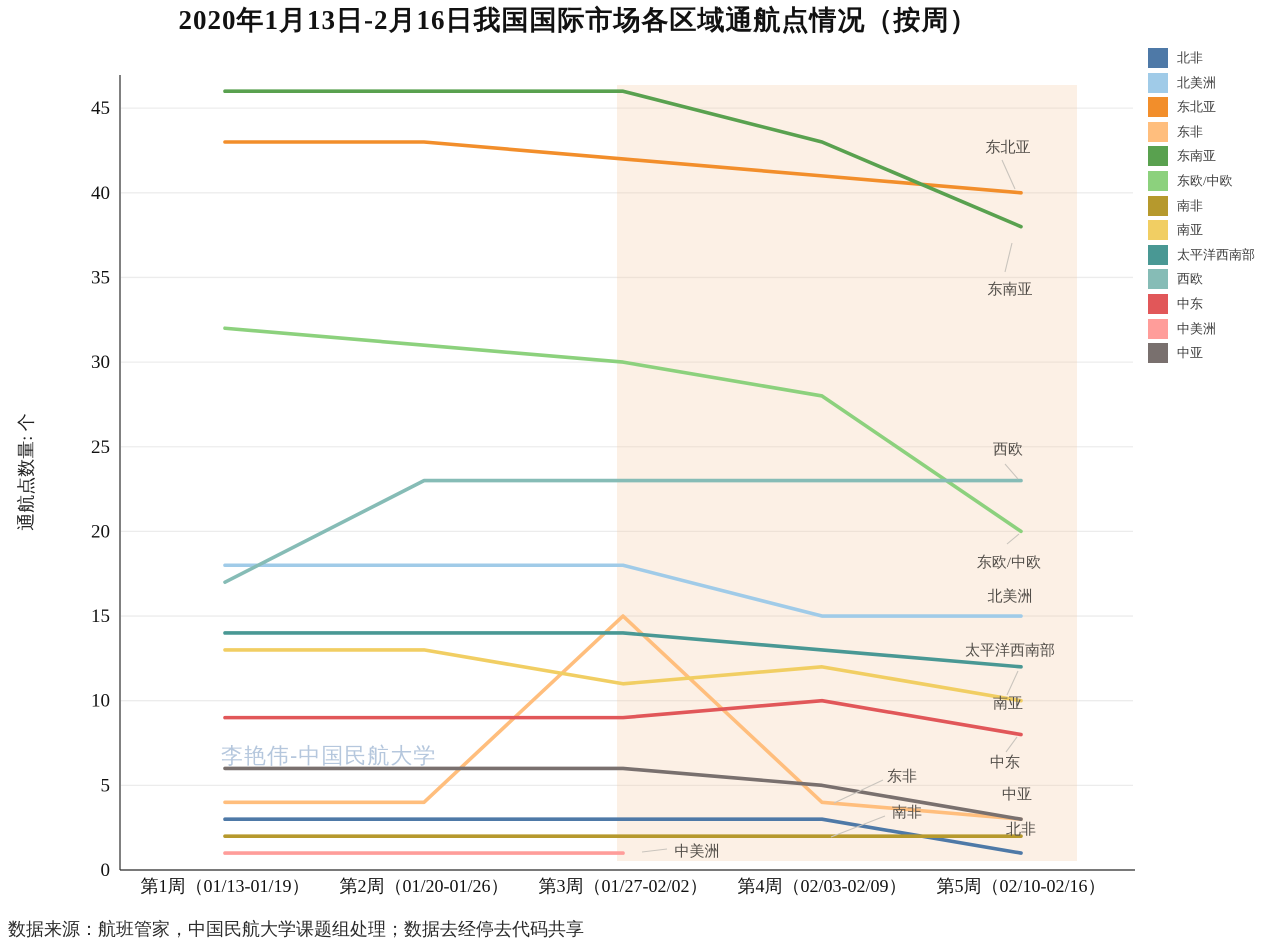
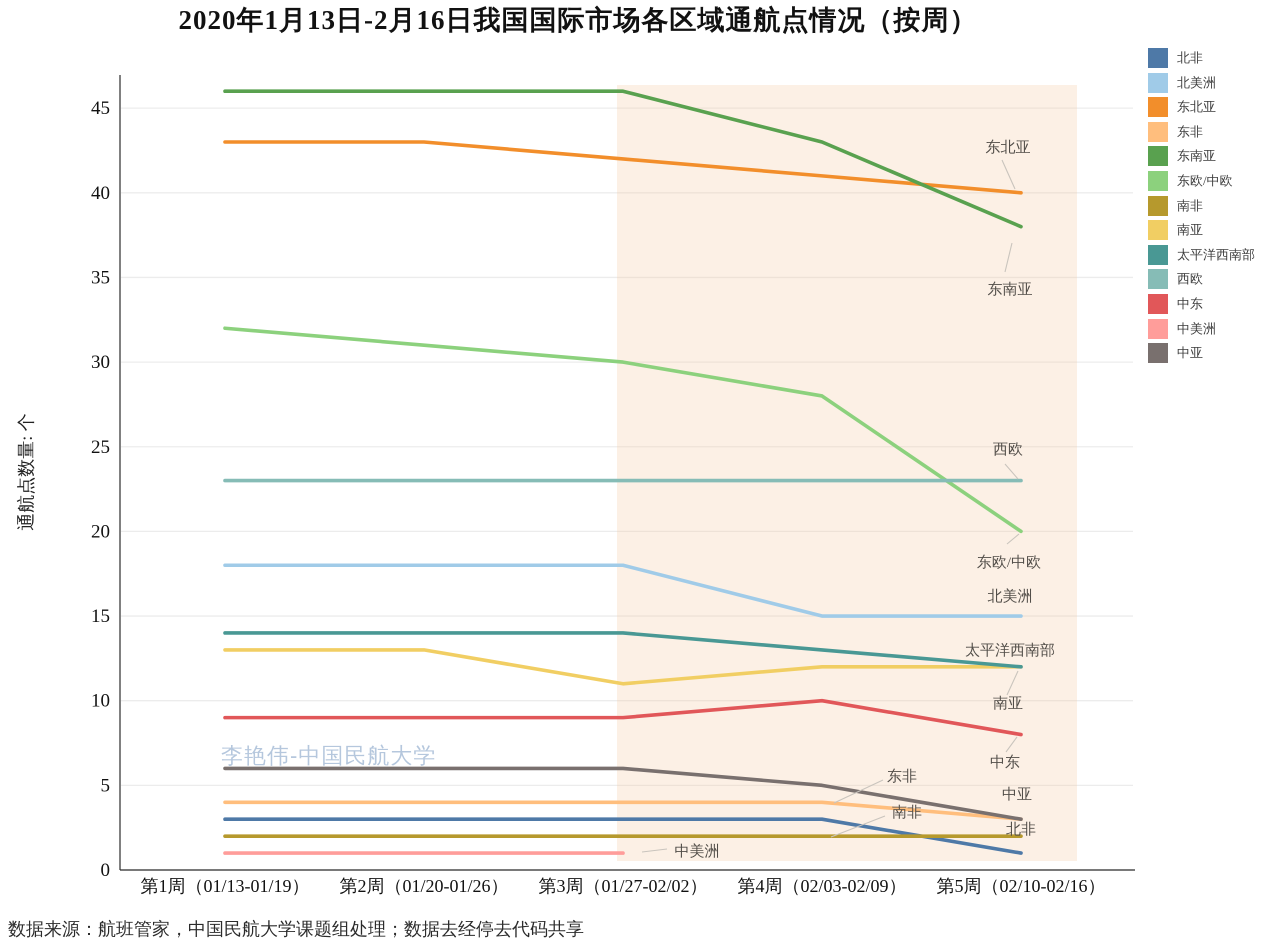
西欧/第1周（01/13-01/19）: 17 -> 23
东非/第3周（01/27-02/02）: 15 -> 4
南亚/第5周（02/10-02/16）: 10 -> 12
